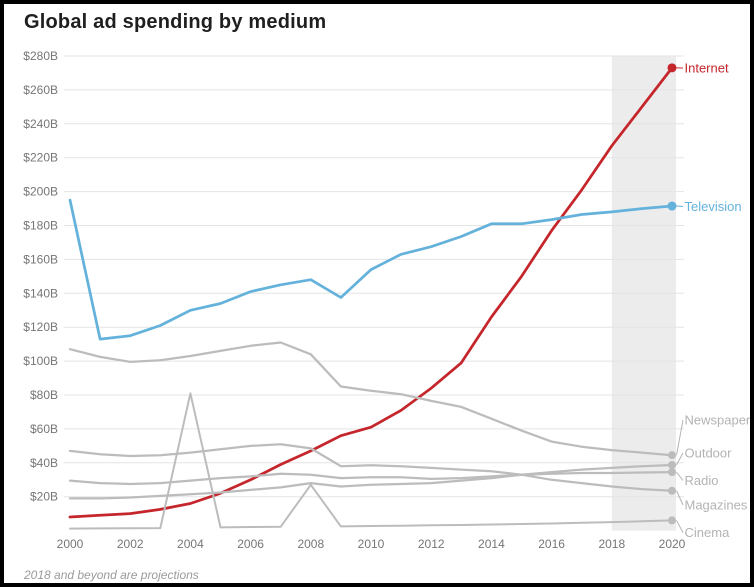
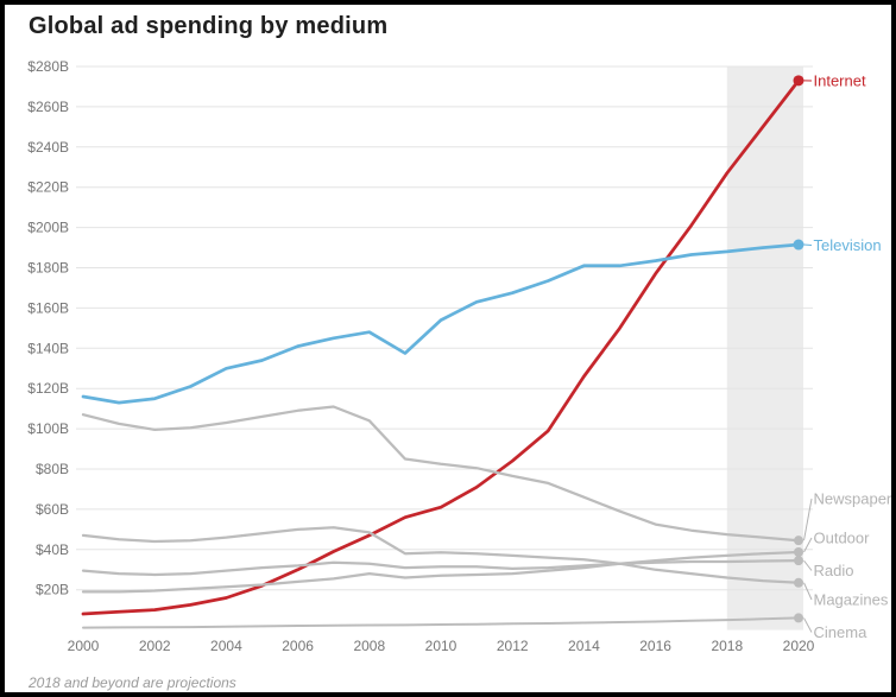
Television/2000: $195B -> $116B
Cinema/2004: $81B -> $2B
Cinema/2008: $27B -> $2B
